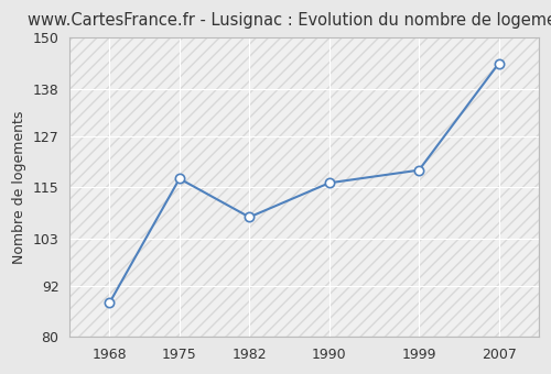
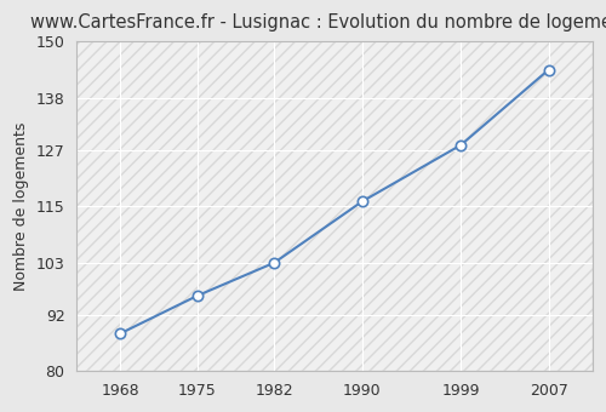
1975: 117 -> 96
1982: 108 -> 103
1999: 119 -> 128
